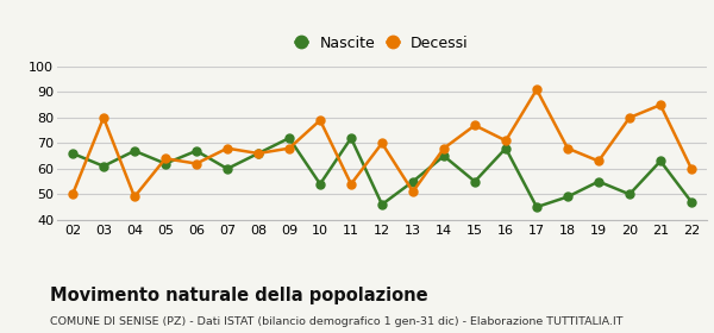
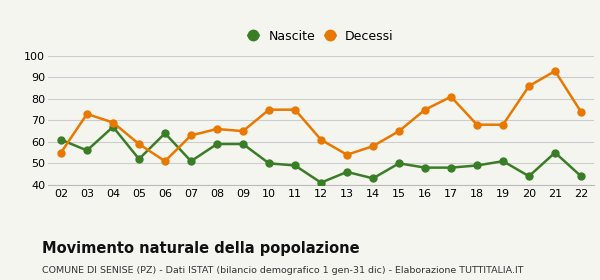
Nascite/02: 66 -> 61
Decessi/02: 50 -> 55
Nascite/03: 61 -> 56
Decessi/03: 80 -> 73
Decessi/04: 49 -> 69
Nascite/05: 62 -> 52
Decessi/05: 64 -> 59
Nascite/06: 67 -> 64
Decessi/06: 62 -> 51
Nascite/07: 60 -> 51
Decessi/07: 68 -> 63
Nascite/08: 66 -> 59
Nascite/09: 72 -> 59
Decessi/09: 68 -> 65
Nascite/10: 54 -> 50
Decessi/10: 79 -> 75
Nascite/11: 72 -> 49
Decessi/11: 54 -> 75
Nascite/12: 46 -> 41
Decessi/12: 70 -> 61
Nascite/13: 55 -> 46
Decessi/13: 51 -> 54
Nascite/14: 65 -> 43
Decessi/14: 68 -> 58
Nascite/15: 55 -> 50
Decessi/15: 77 -> 65
Nascite/16: 68 -> 48
Decessi/16: 71 -> 75
Nascite/17: 45 -> 48
Decessi/17: 91 -> 81
Nascite/19: 55 -> 51
Decessi/19: 63 -> 68
Nascite/20: 50 -> 44
Decessi/20: 80 -> 86
Nascite/21: 63 -> 55
Decessi/21: 85 -> 93
Nascite/22: 47 -> 44
Decessi/22: 60 -> 74
